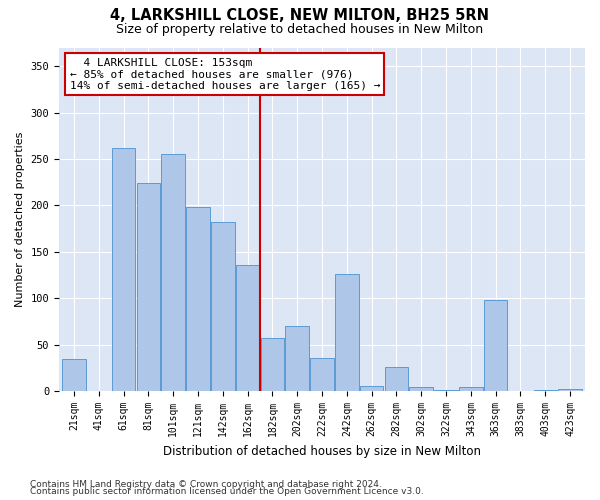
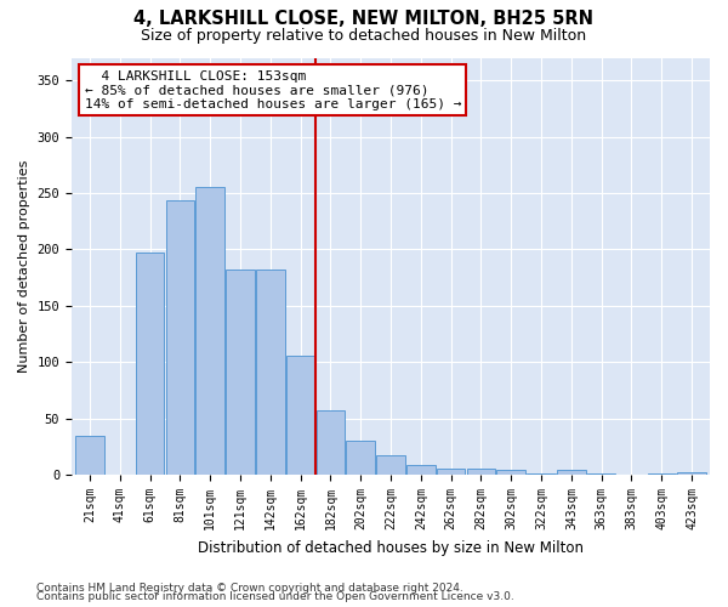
61sqm: 262 -> 197
81sqm: 224 -> 243
121sqm: 198 -> 182
162sqm: 136 -> 106
202sqm: 70 -> 30
222sqm: 36 -> 17
242sqm: 126 -> 9
282sqm: 26 -> 6
363sqm: 98 -> 1
